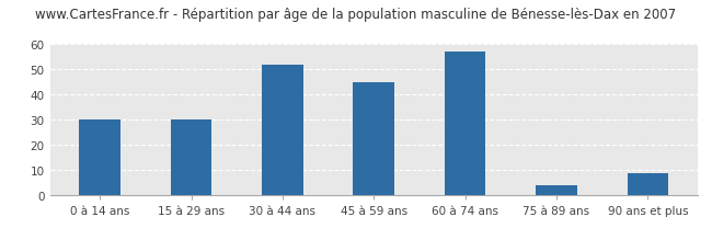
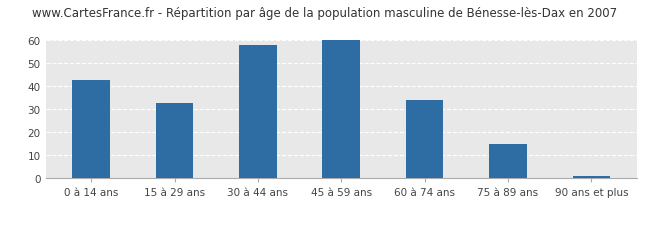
0 à 14 ans: 30 -> 43
15 à 29 ans: 30 -> 33
30 à 44 ans: 52 -> 58
45 à 59 ans: 45 -> 60
60 à 74 ans: 57 -> 34
75 à 89 ans: 4 -> 15
90 ans et plus: 9 -> 1
